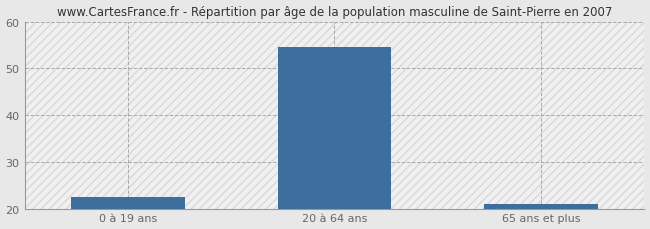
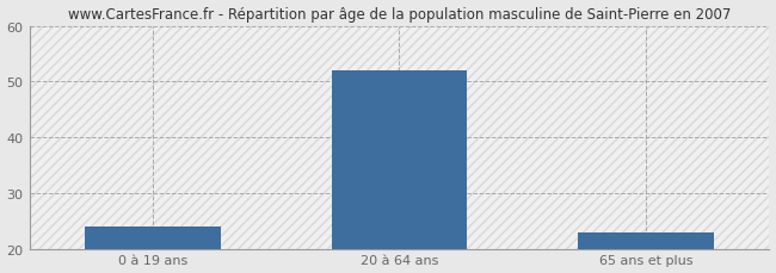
0 à 19 ans: 22.5 -> 24.0
20 à 64 ans: 54.5 -> 52.0
65 ans et plus: 21.0 -> 23.0
